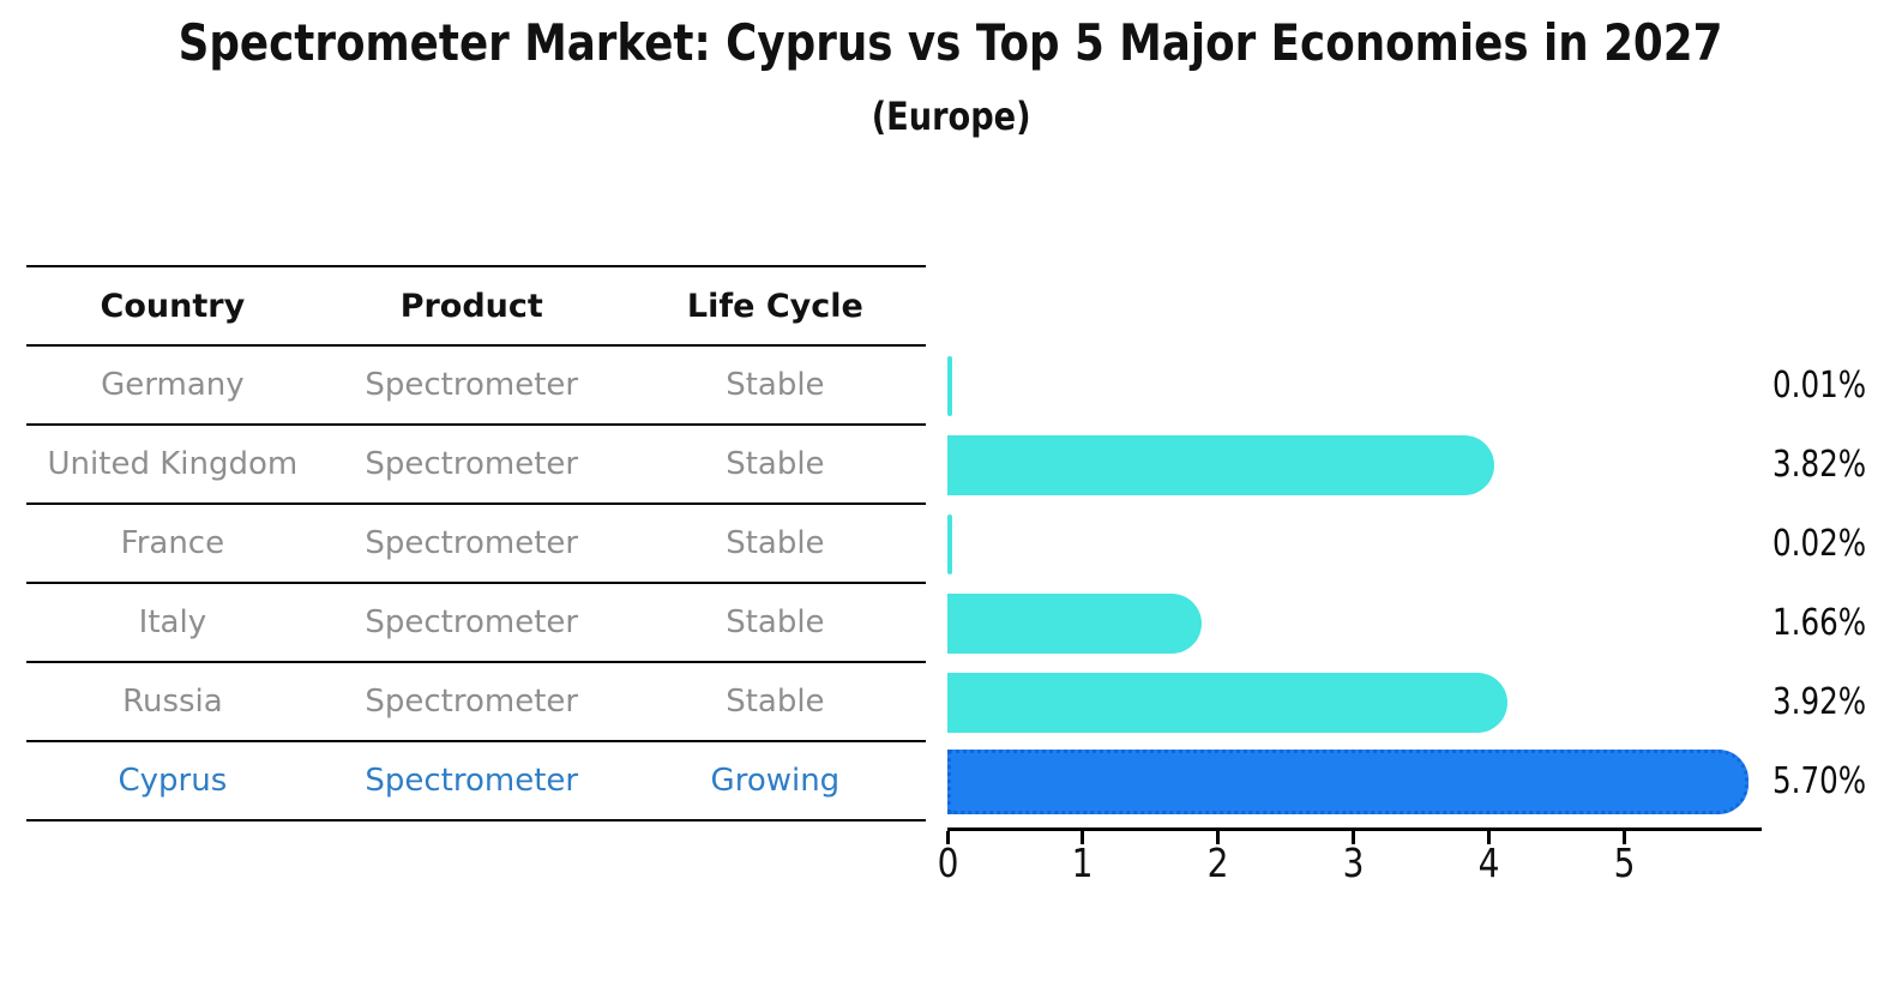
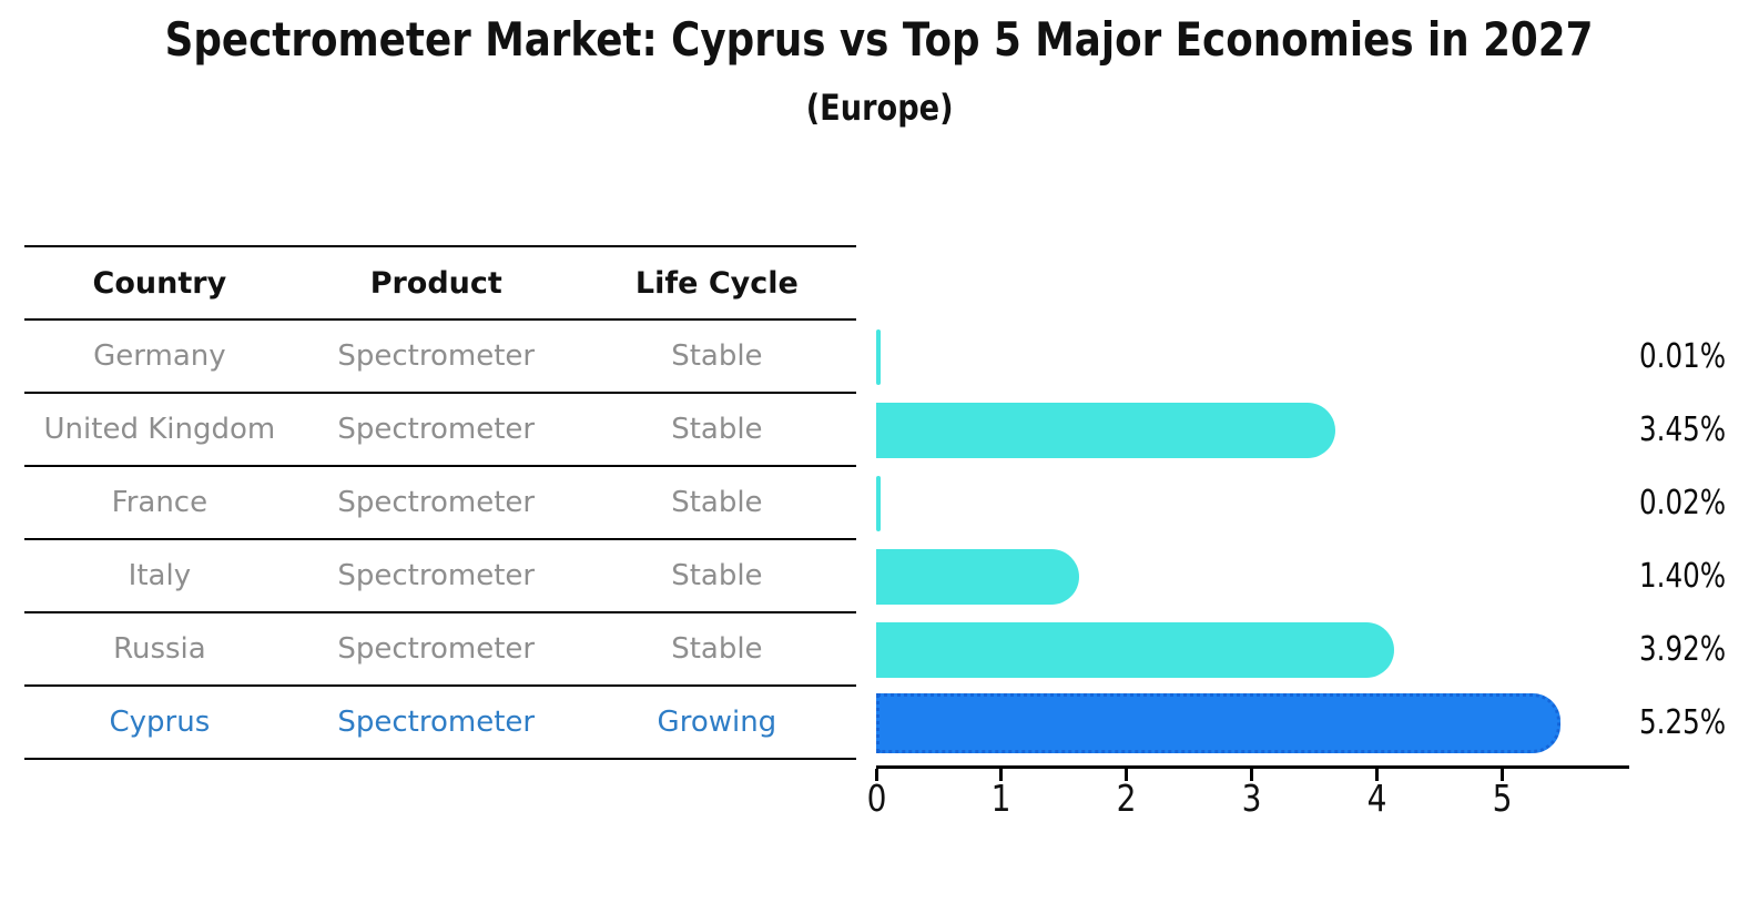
United Kingdom: 3.82% -> 3.45%
Italy: 1.66% -> 1.40%
Cyprus: 5.70% -> 5.25%
